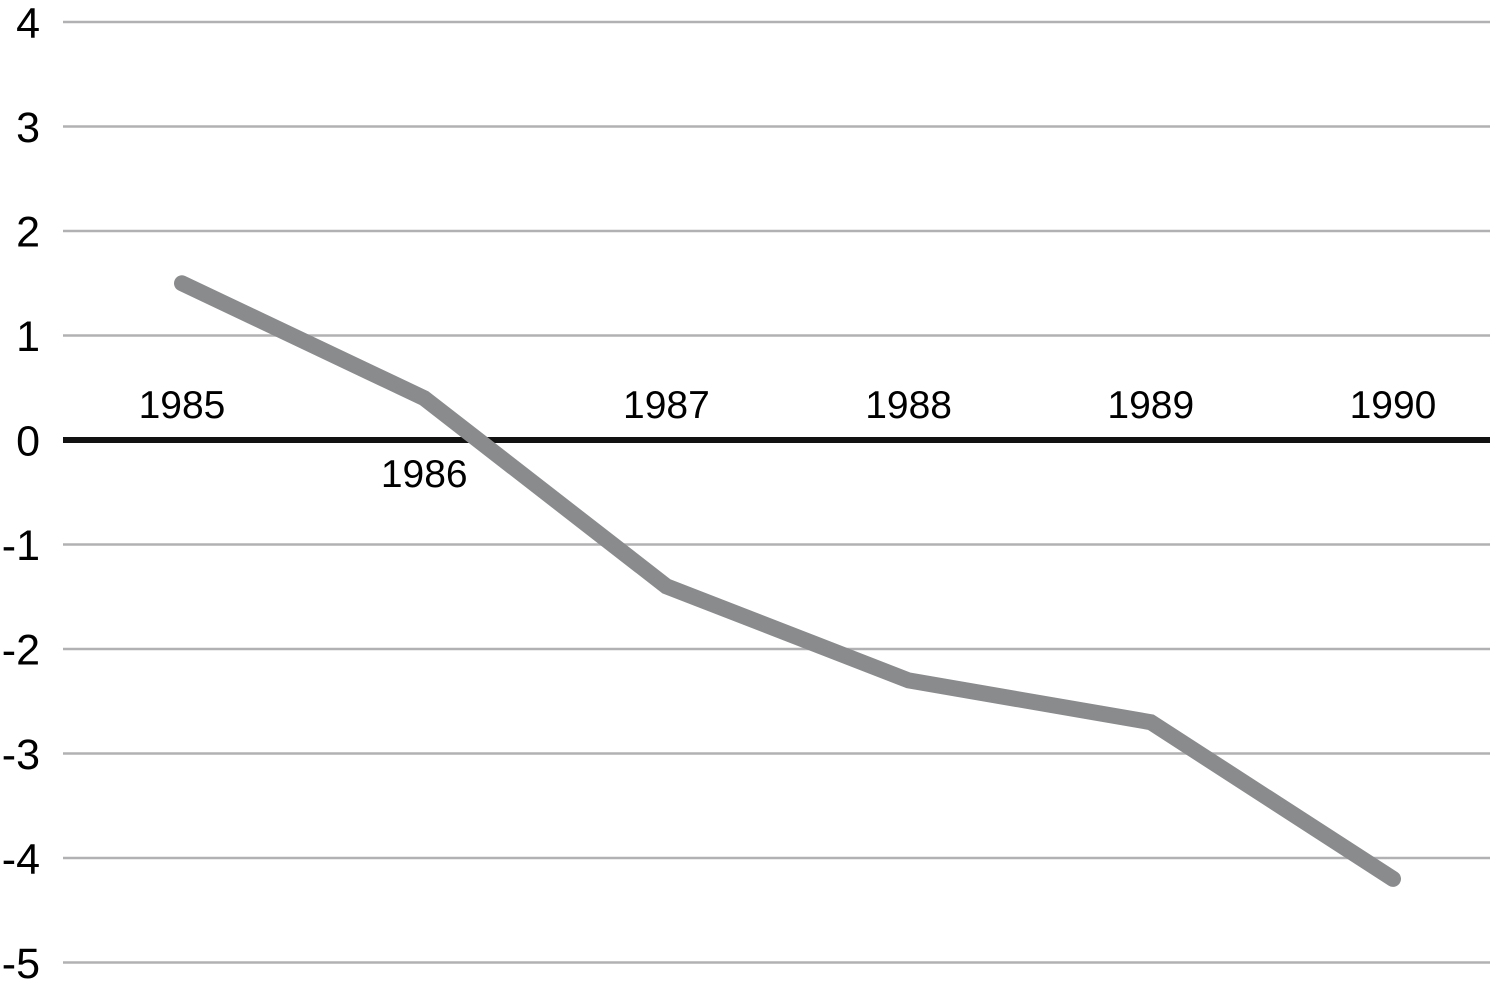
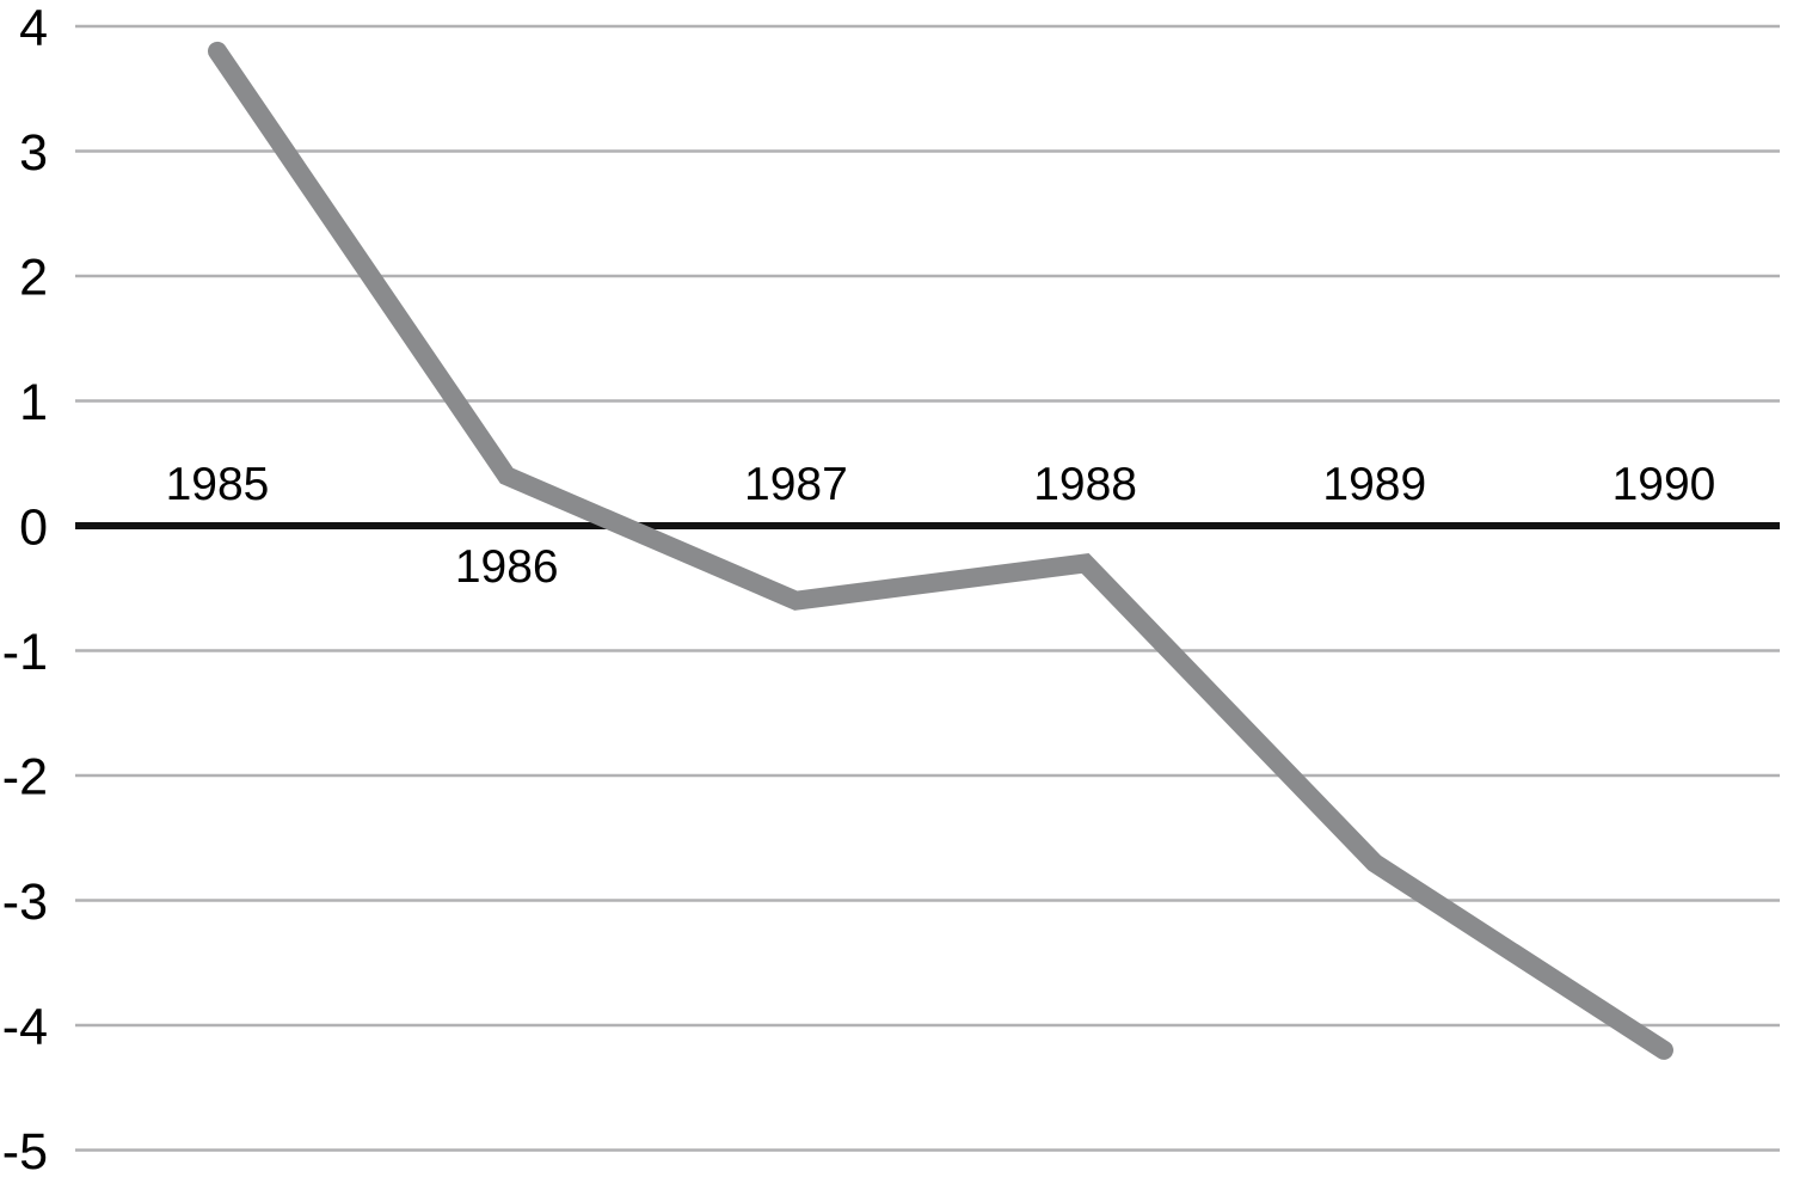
1985: 1.5 -> 3.8
1987: -1.4 -> -0.6
1988: -2.3 -> -0.3
